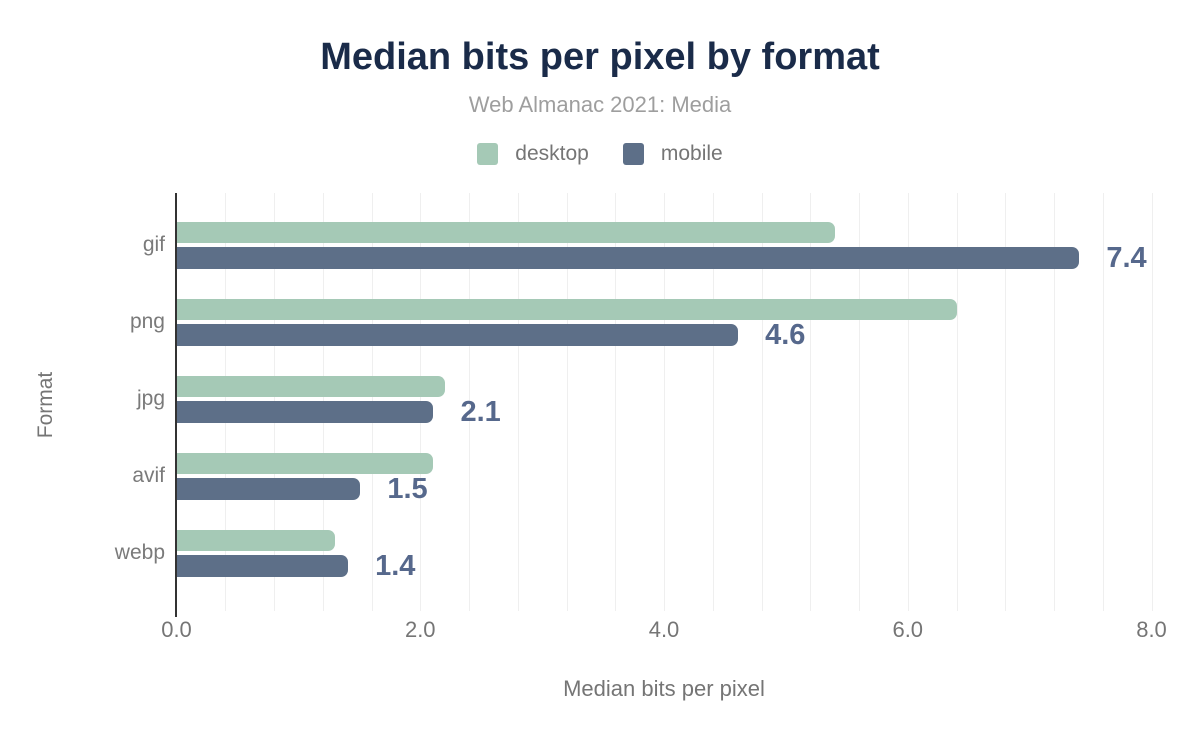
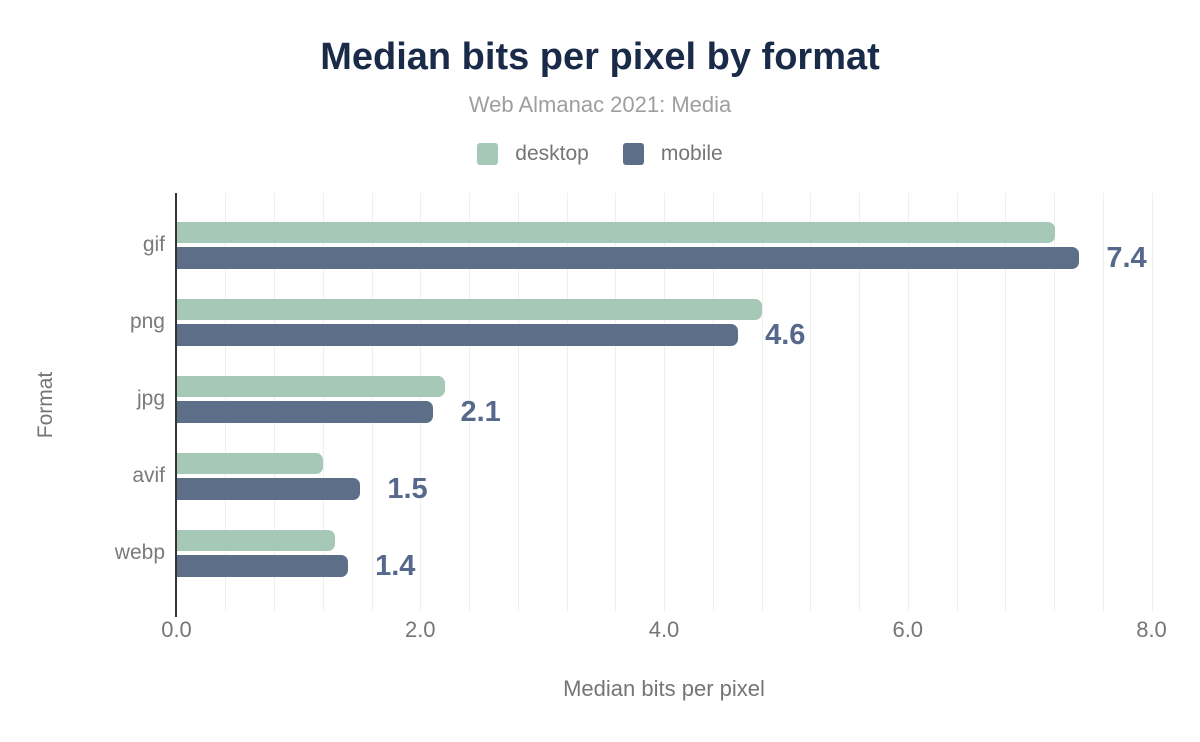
desktop/gif: 5.4 -> 7.2
desktop/png: 6.4 -> 4.8
desktop/avif: 2.1 -> 1.2
